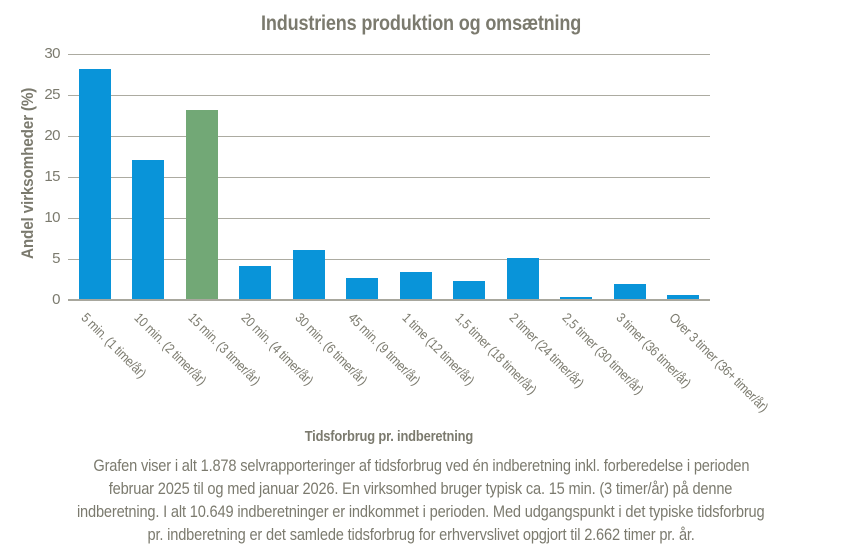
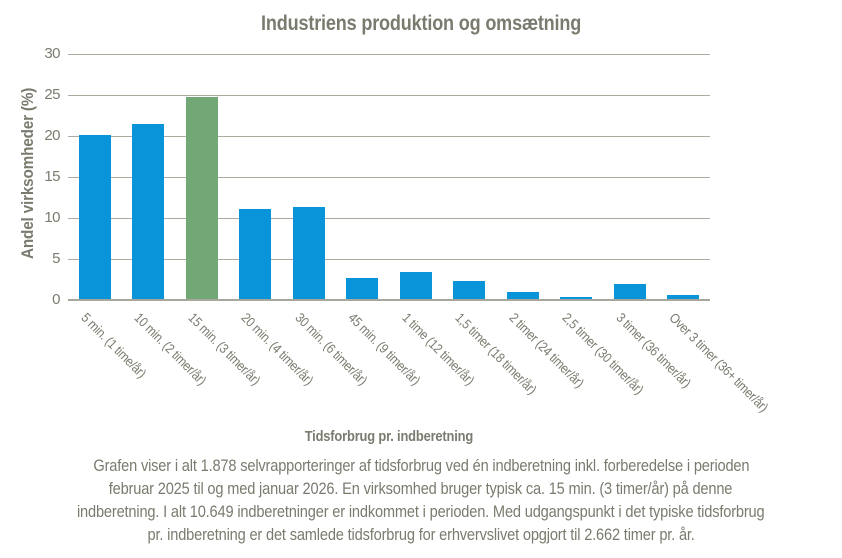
5 min. (1 time/år): 28 -> 20
10 min. (2 timer/år): 17 -> 21
15 min. (3 timer/år): 23 -> 25
20 min. (4 timer/år): 4 -> 11
30 min. (6 timer/år): 6 -> 11
2 timer (24 timer/år): 5 -> 1
